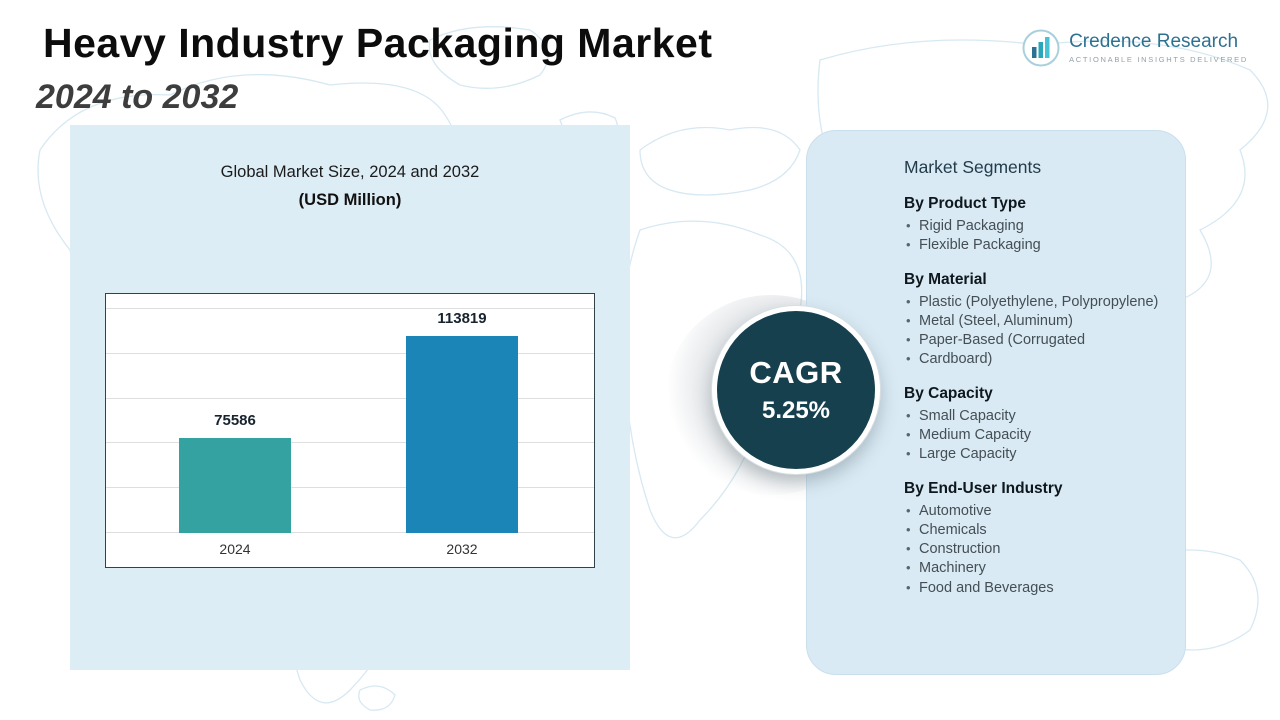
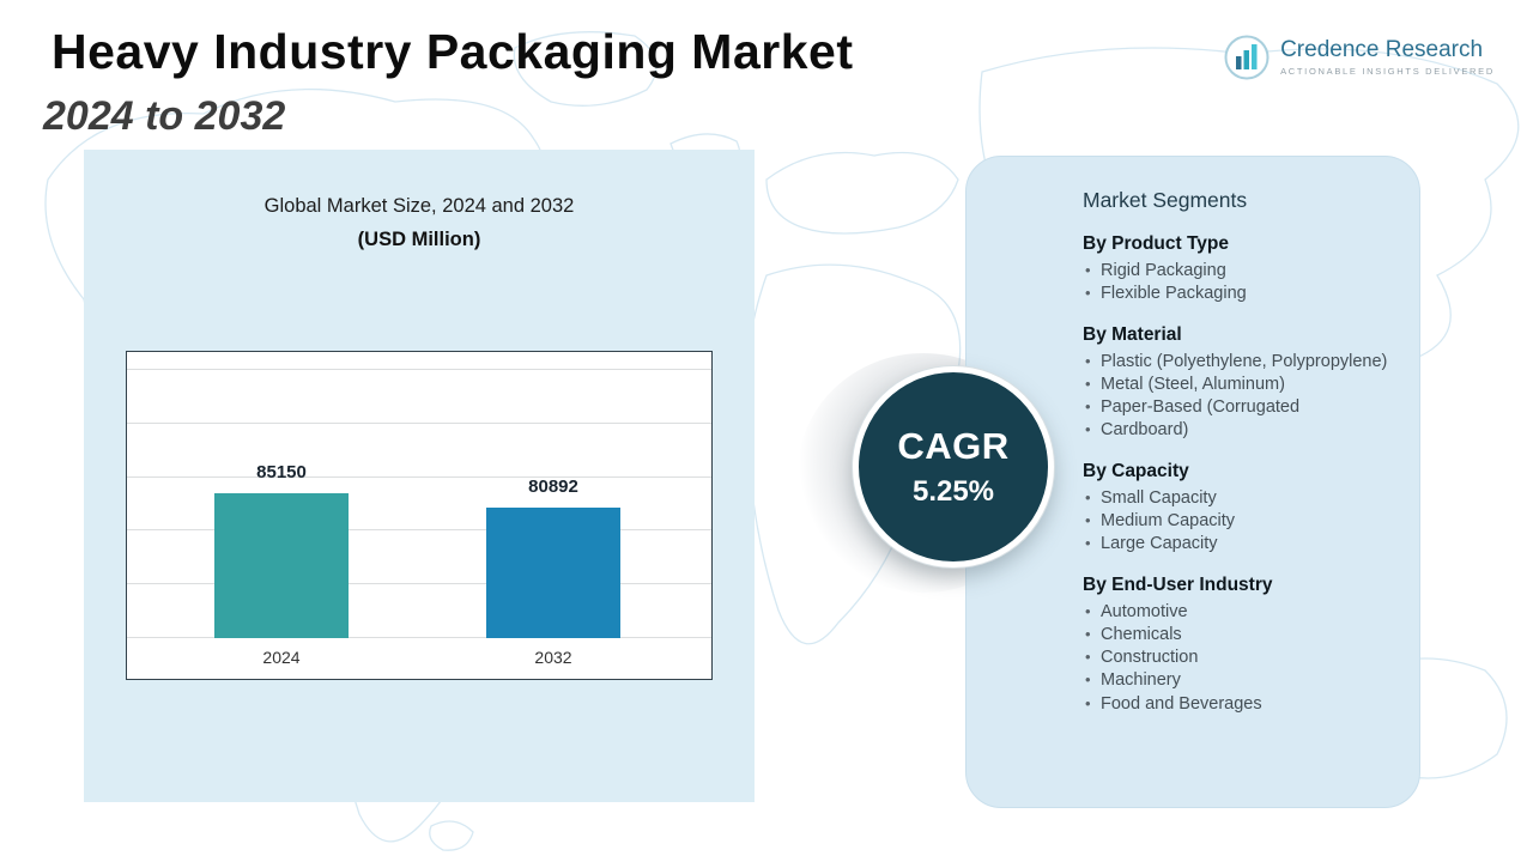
2024: 75586 -> 85150
2032: 113819 -> 80892
